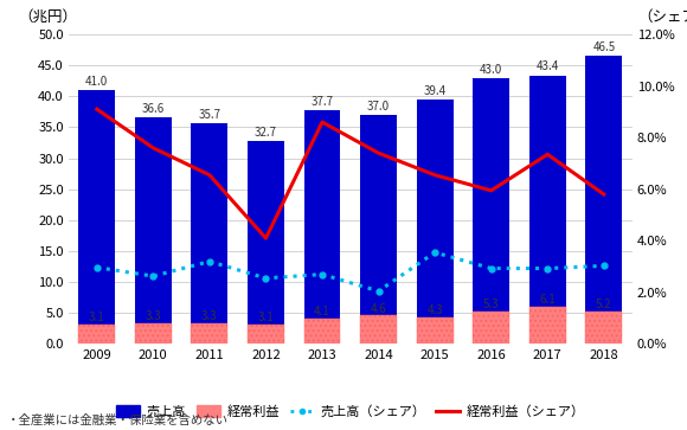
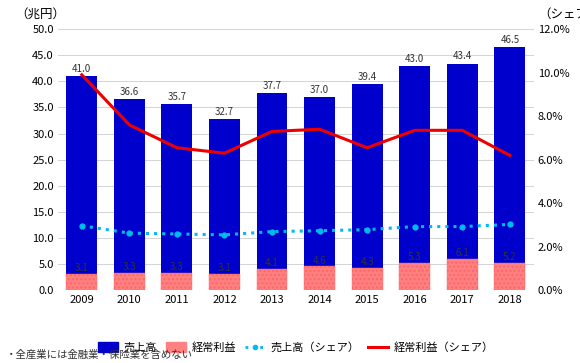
経常利益（シェア）/2009: 9.10% -> 9.90%
売上高（シェア）/2011: 3.20% -> 2.59%
経常利益（シェア）/2012: 4.10% -> 6.30%
経常利益（シェア）/2013: 8.60% -> 7.30%
売上高（シェア）/2014: 2.05% -> 2.74%
売上高（シェア）/2015: 3.55% -> 2.79%
経常利益（シェア）/2016: 5.95% -> 7.35%
経常利益（シェア）/2018: 5.80% -> 6.20%
